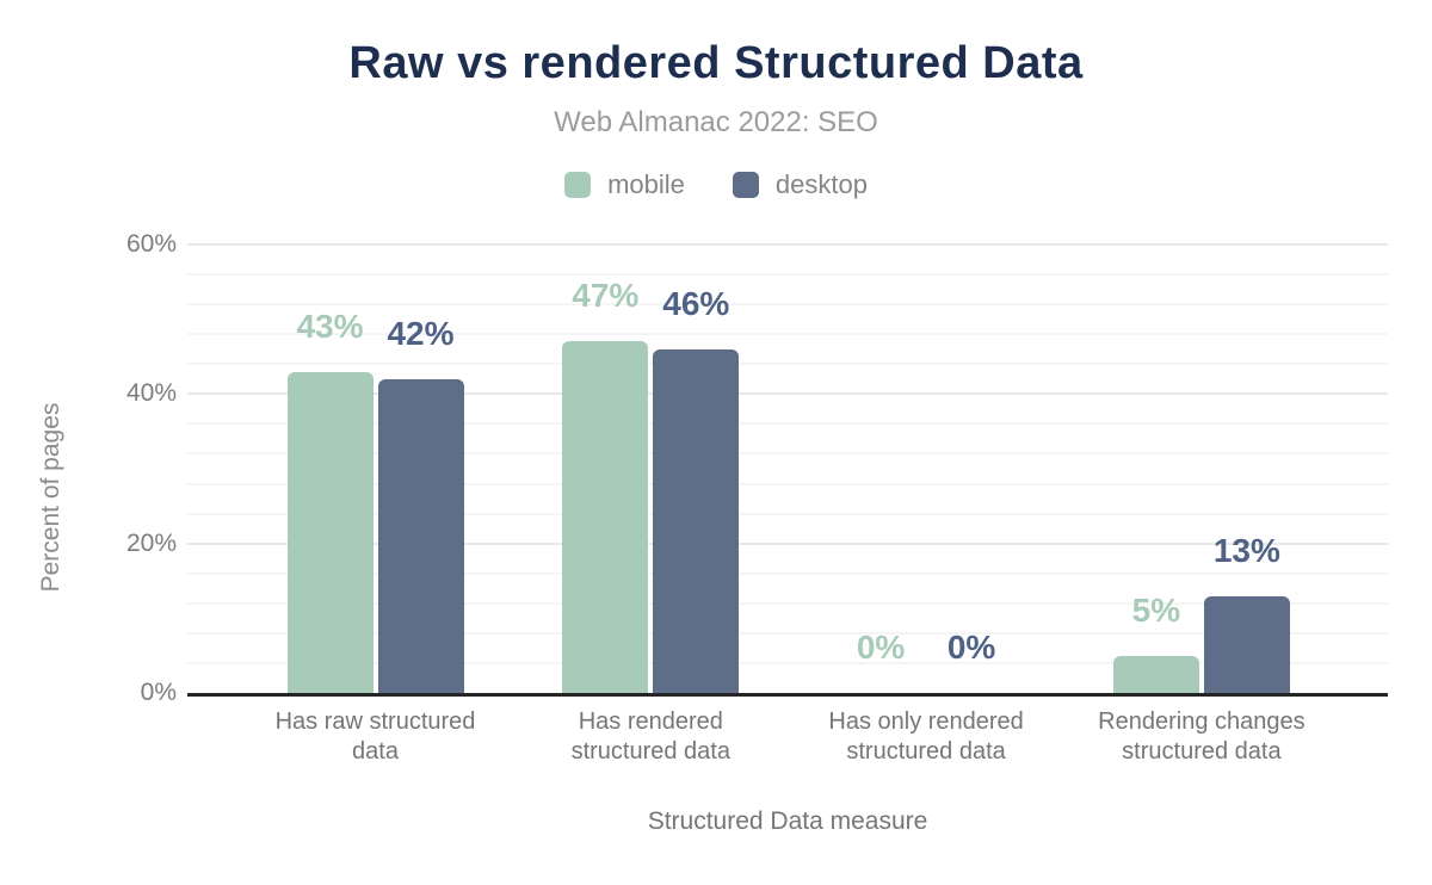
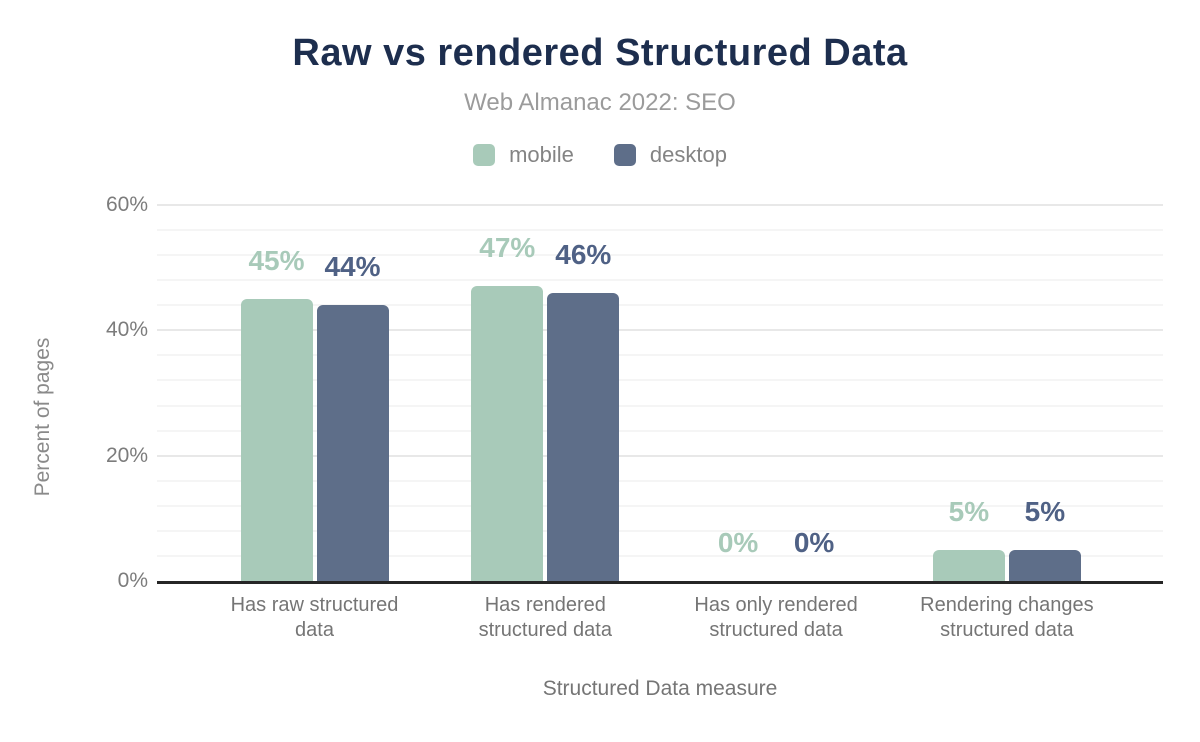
mobile/Has raw structured data: 43% -> 45%
desktop/Has raw structured data: 42% -> 44%
desktop/Rendering changes structured data: 13% -> 5%
